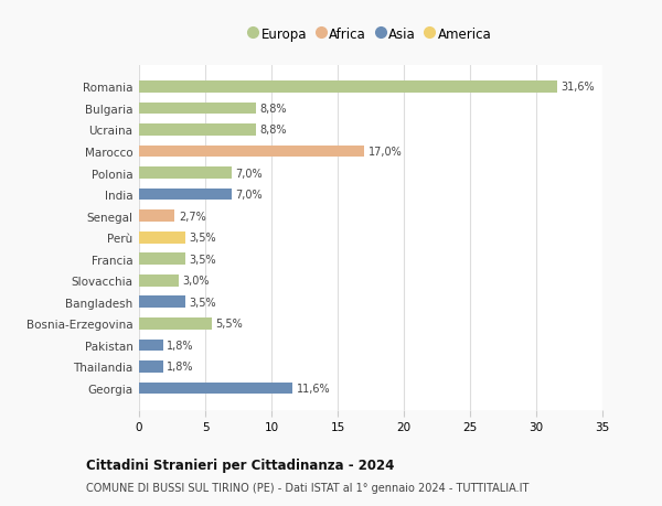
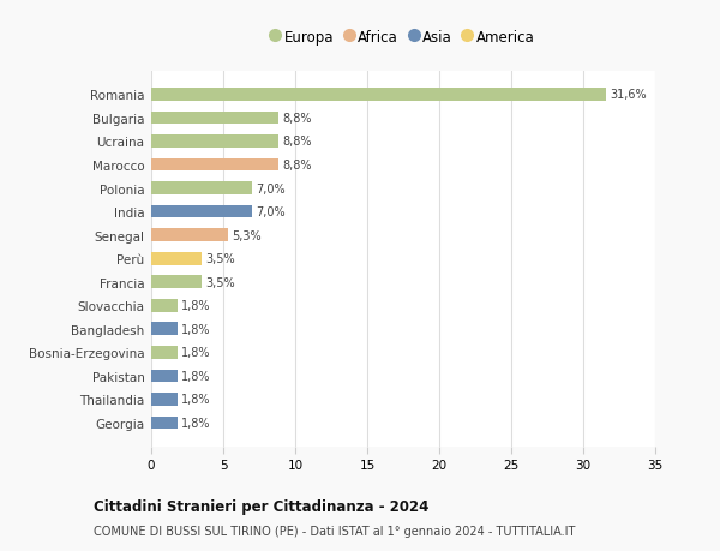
Marocco: 17,0% -> 8,8%
Senegal: 2,7% -> 5,3%
Slovacchia: 3,0% -> 1,8%
Bangladesh: 3,5% -> 1,8%
Bosnia-Erzegovina: 5,5% -> 1,8%
Georgia: 11,6% -> 1,8%
